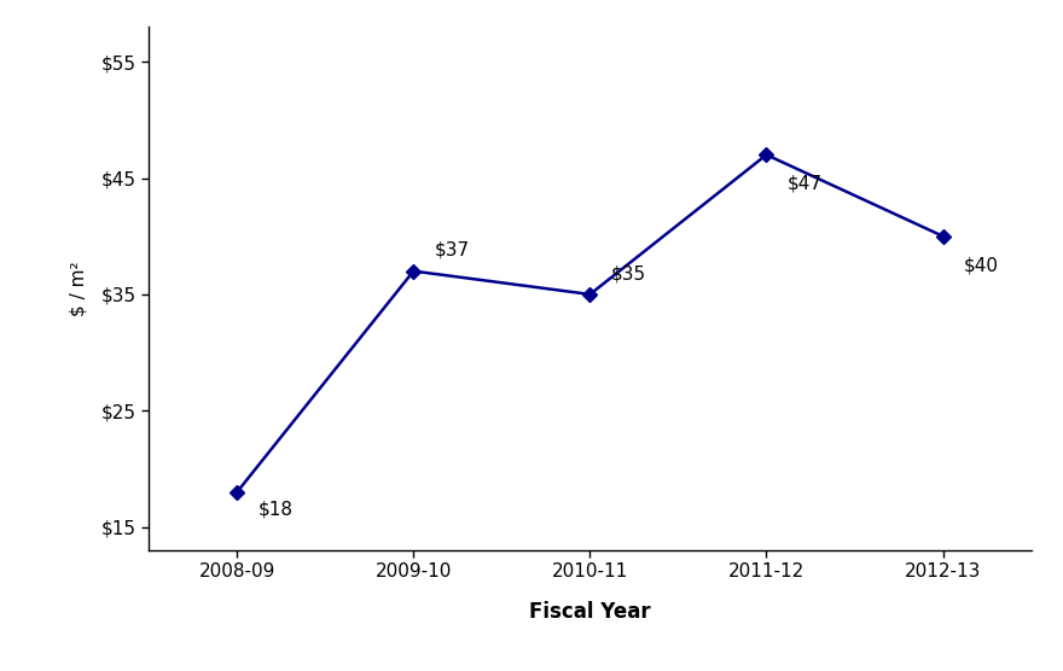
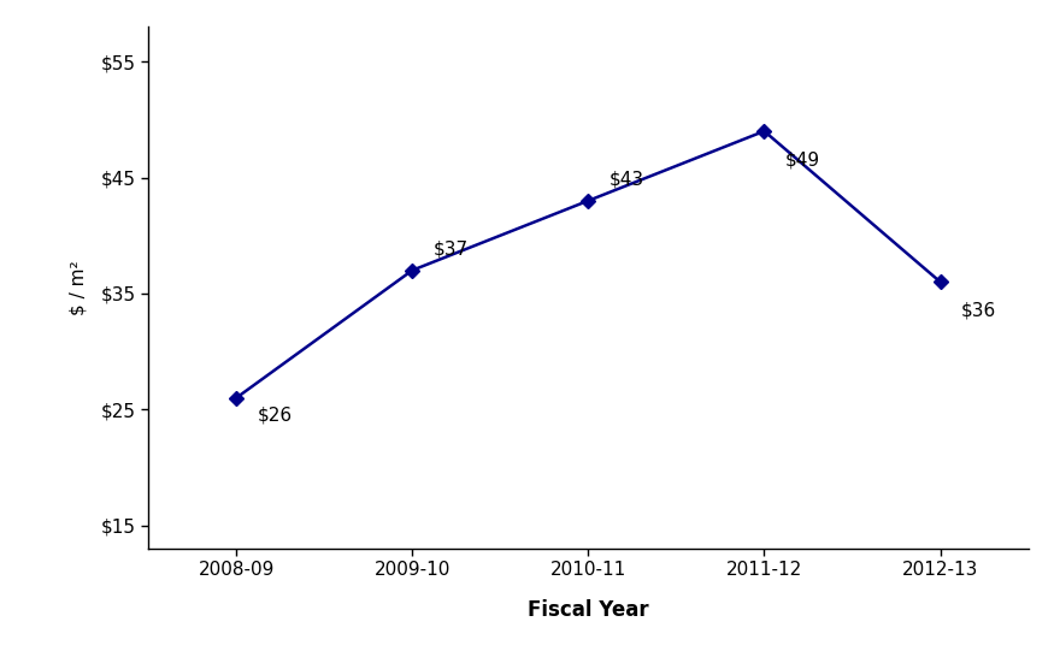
2008-09: $18 -> $26
2010-11: $35 -> $43
2011-12: $47 -> $49
2012-13: $40 -> $36
